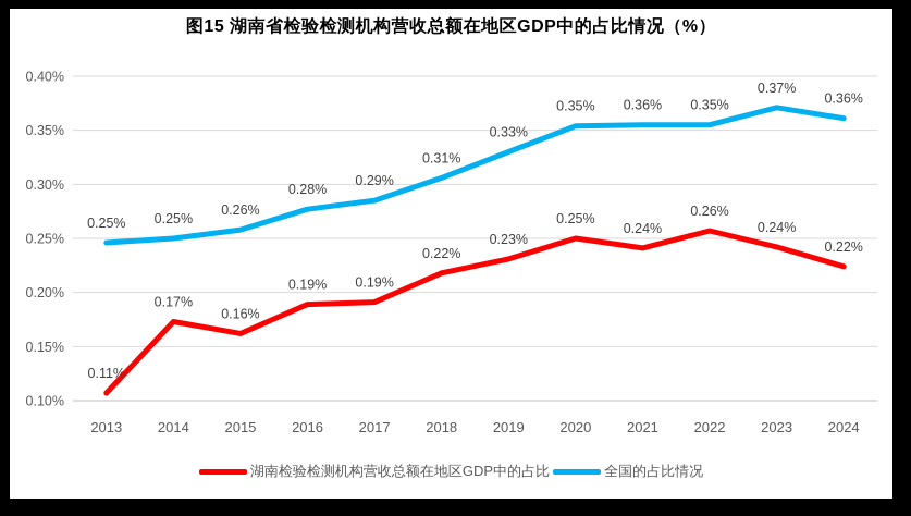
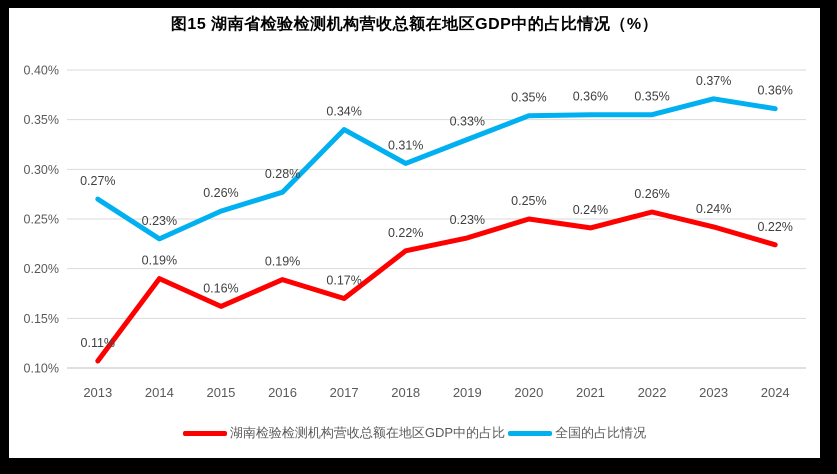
全国的占比情况/2013: 0.25% -> 0.27%
湖南检验检测机构营收总额在地区GDP中的占比/2014: 0.17% -> 0.19%
全国的占比情况/2014: 0.25% -> 0.23%
湖南检验检测机构营收总额在地区GDP中的占比/2017: 0.19% -> 0.17%
全国的占比情况/2017: 0.29% -> 0.34%
